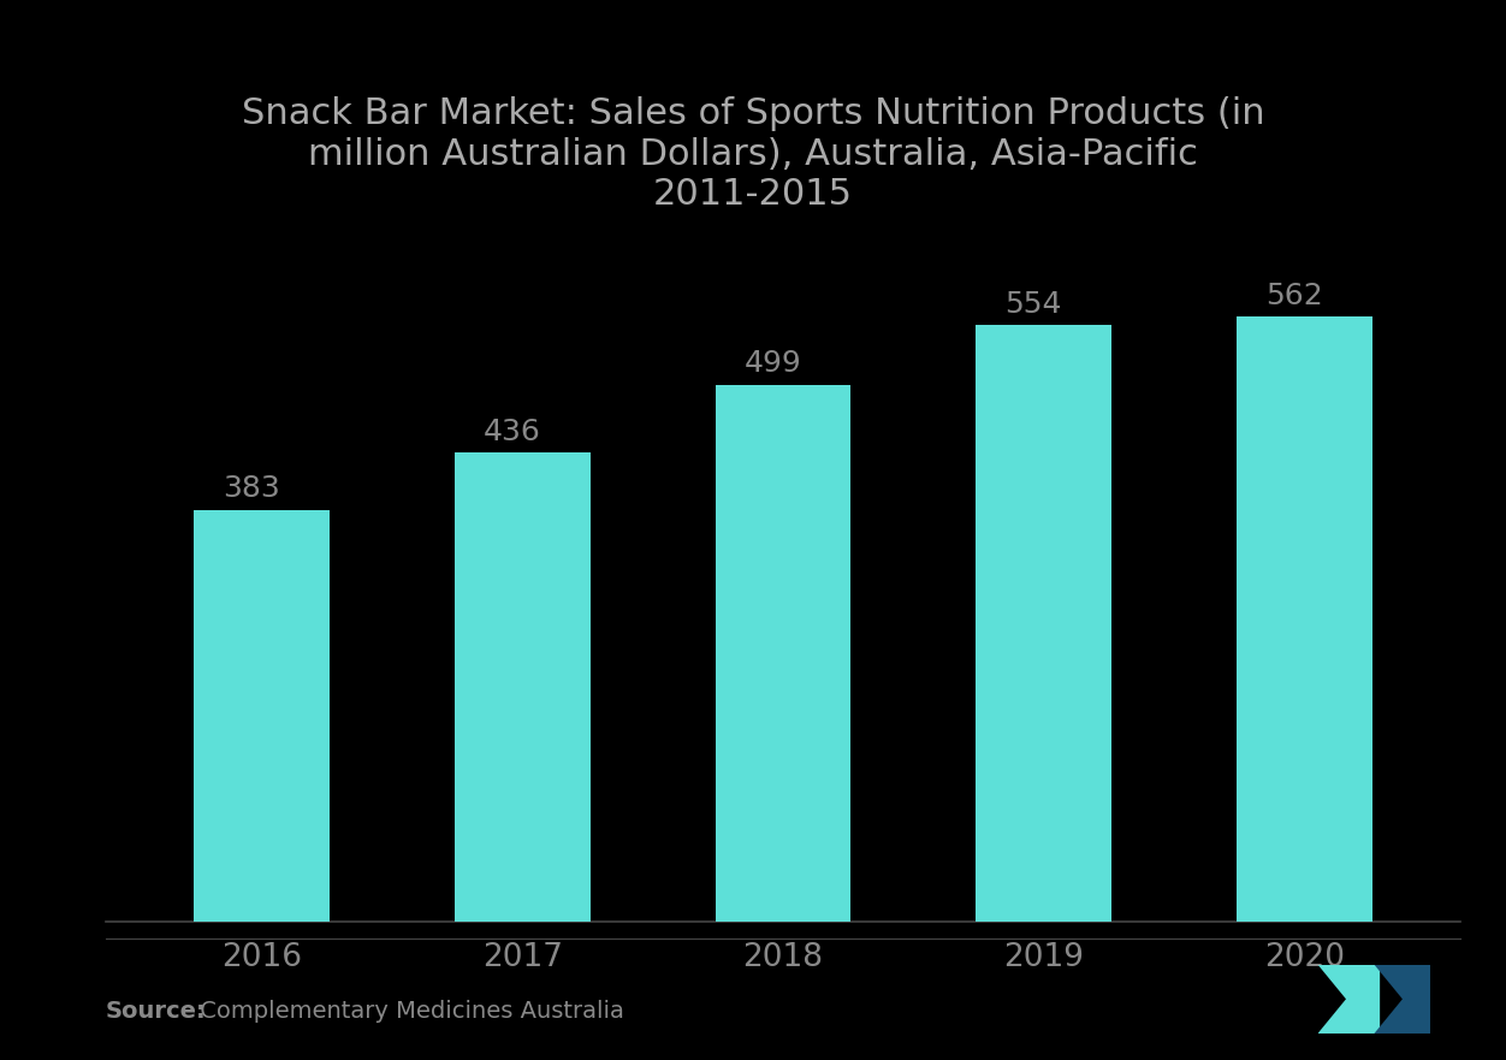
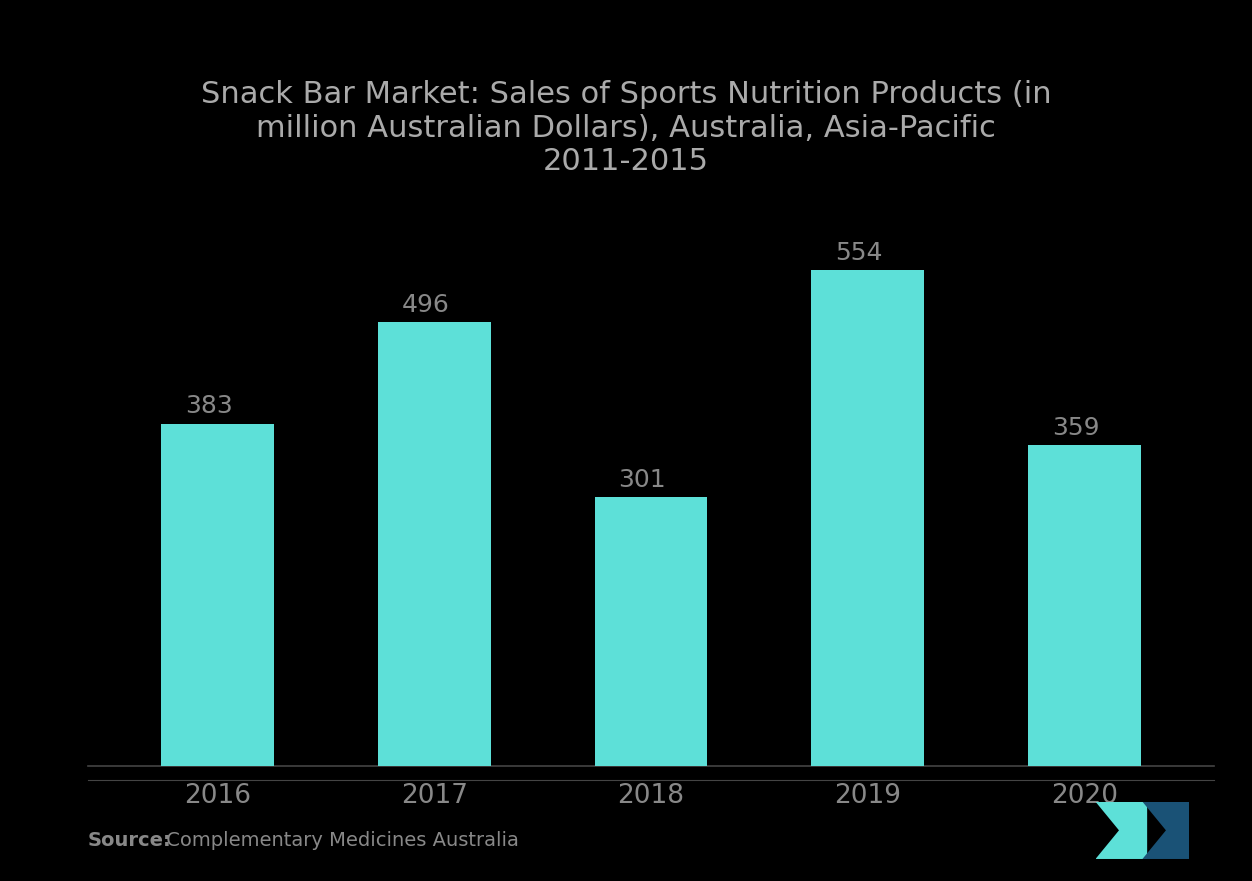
2017: 436 -> 496
2018: 499 -> 301
2020: 562 -> 359
